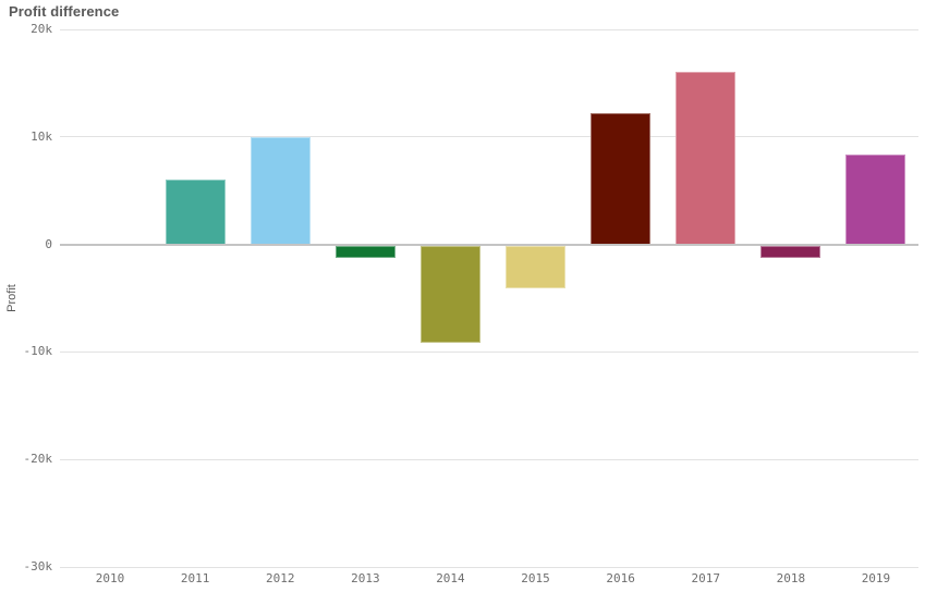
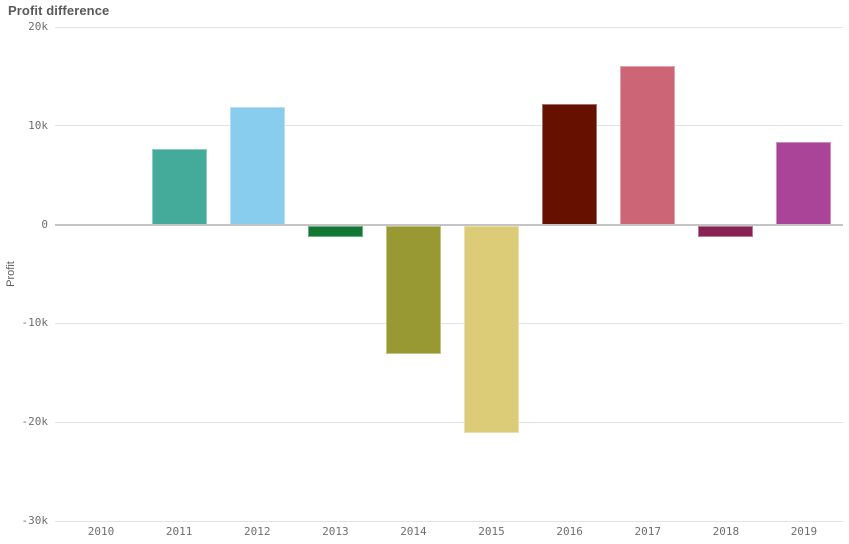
2011: 6k -> 8k
2012: 10k -> 12k
2014: -9k -> -13k
2015: -4k -> -21k
